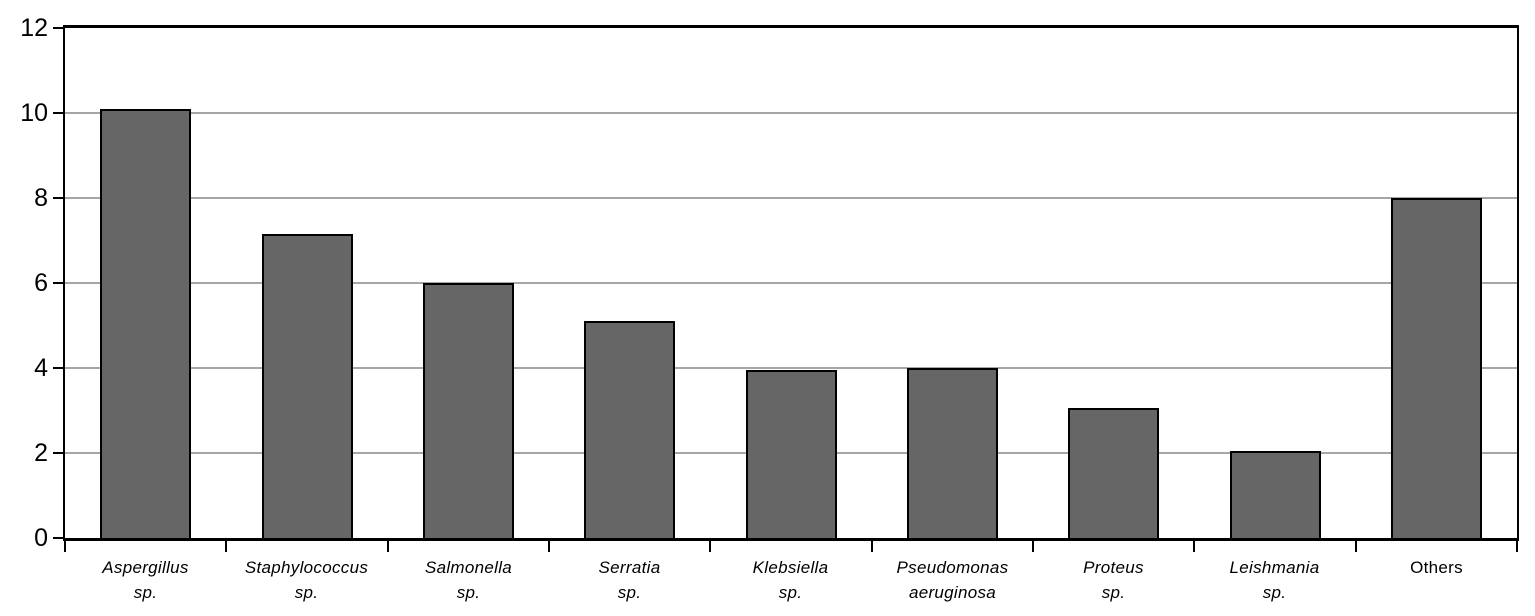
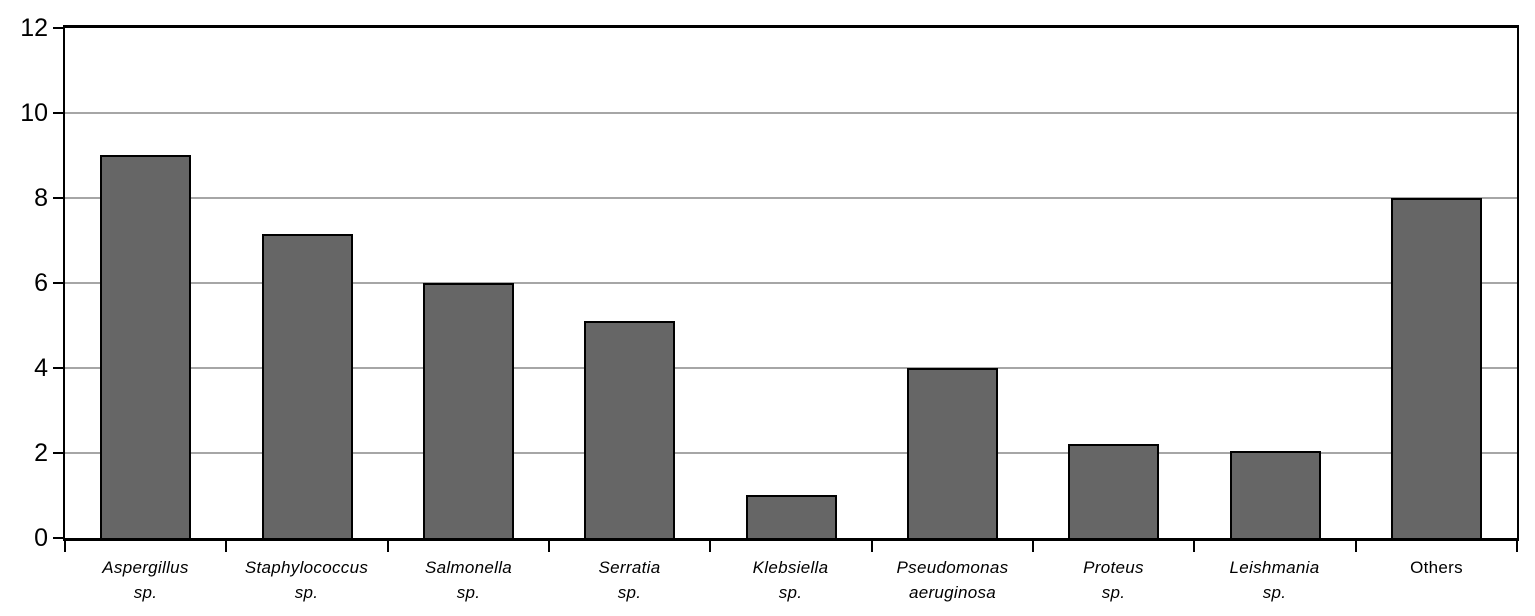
Aspergillus sp.: 10.1 -> 9.0
Klebsiella sp.: 4.0 -> 1.0
Proteus sp.: 3.0 -> 2.2
